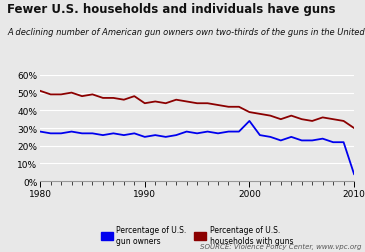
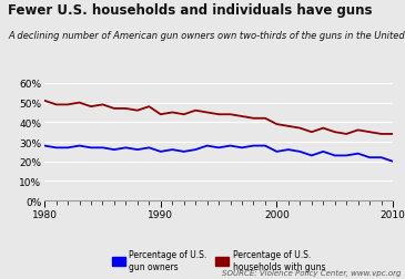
Percentage of U.S. gun owners/2000: 34% -> 25%
Percentage of U.S. households with guns/2010: 30% -> 34%
Percentage of U.S. gun owners/2010: 4% -> 20%
